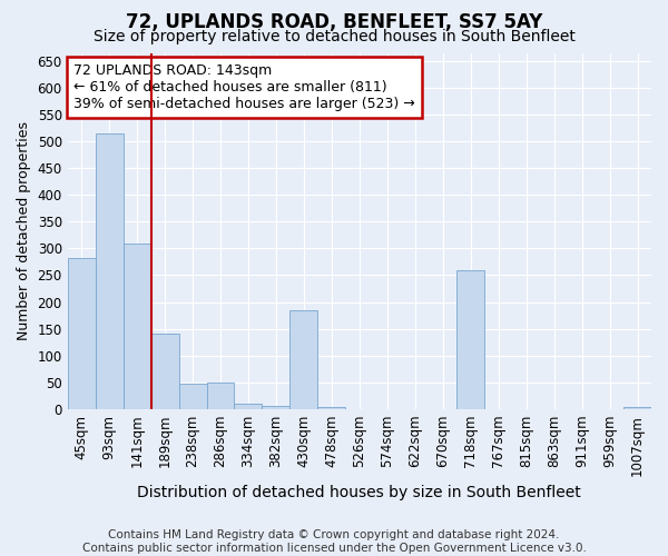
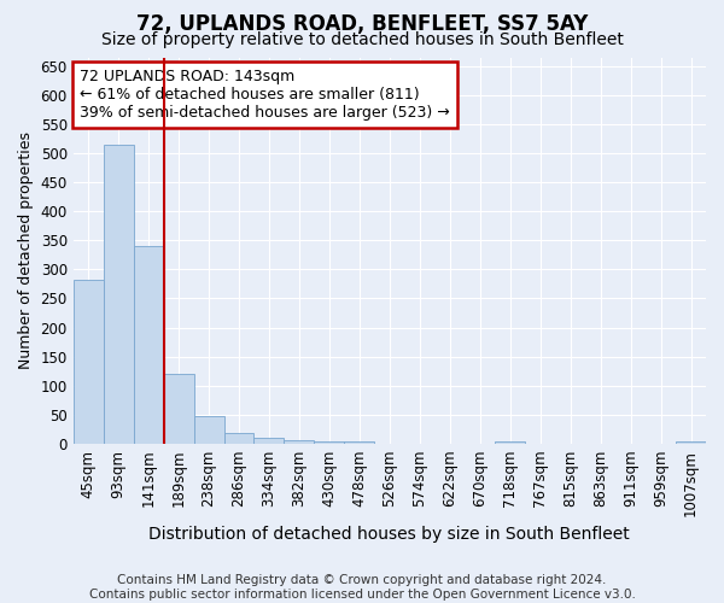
141sqm: 310 -> 340
189sqm: 140 -> 120
286sqm: 50 -> 18
430sqm: 185 -> 5
718sqm: 260 -> 5
